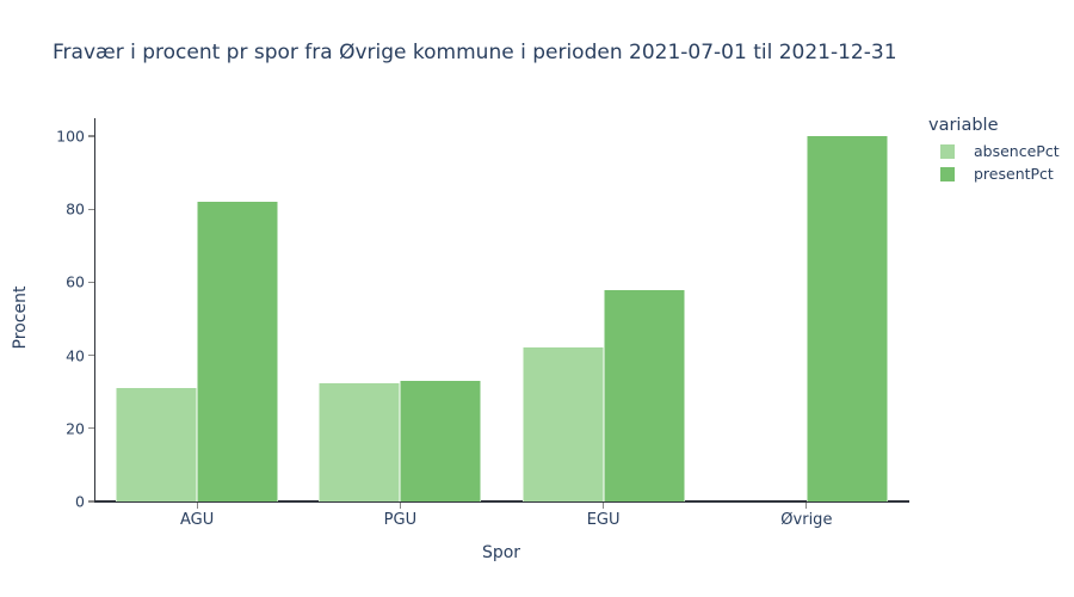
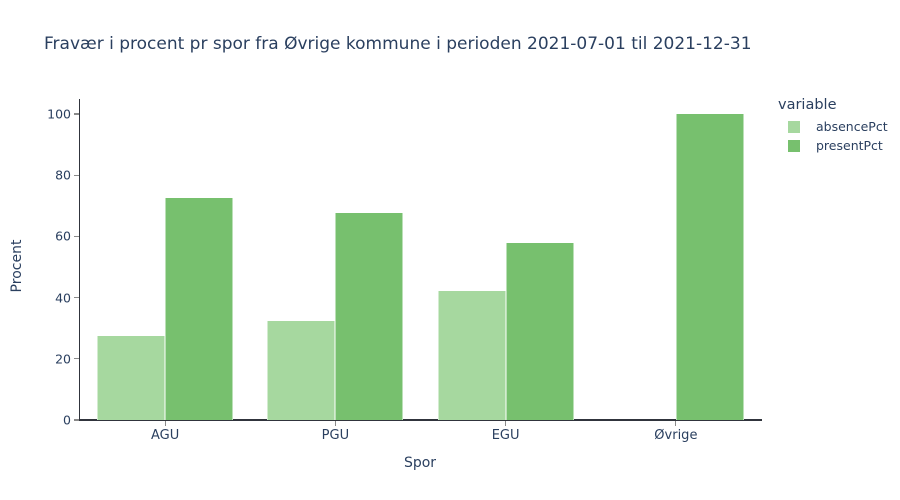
absencePct/AGU: 31 -> 27
presentPct/AGU: 82 -> 73
presentPct/PGU: 33 -> 68
